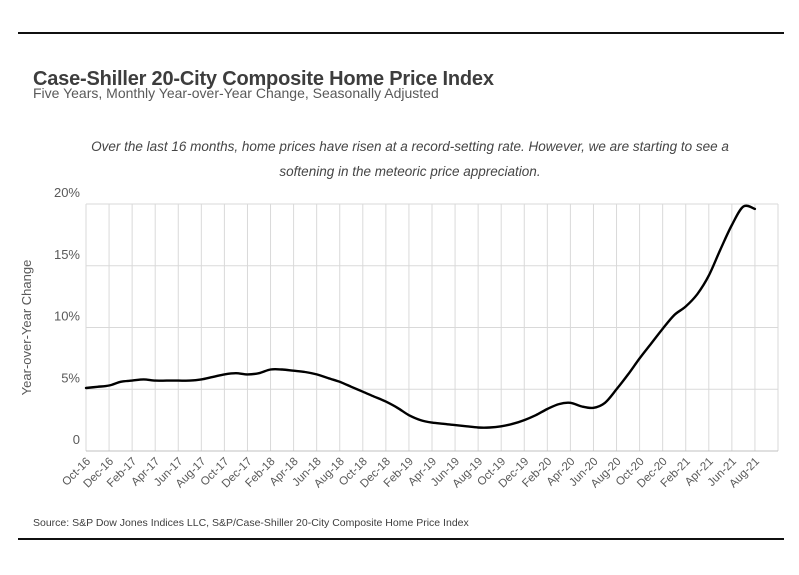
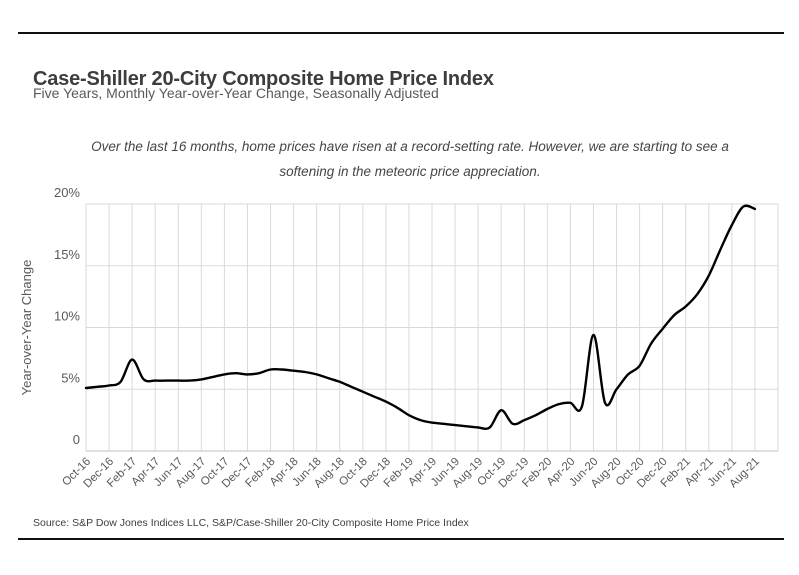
Feb-17: 5.7% -> 7.4%
Oct-19: 2.0% -> 3.3%
Jun-20: 3.5% -> 9.4%
Oct-20: 7.5% -> 6.9%
